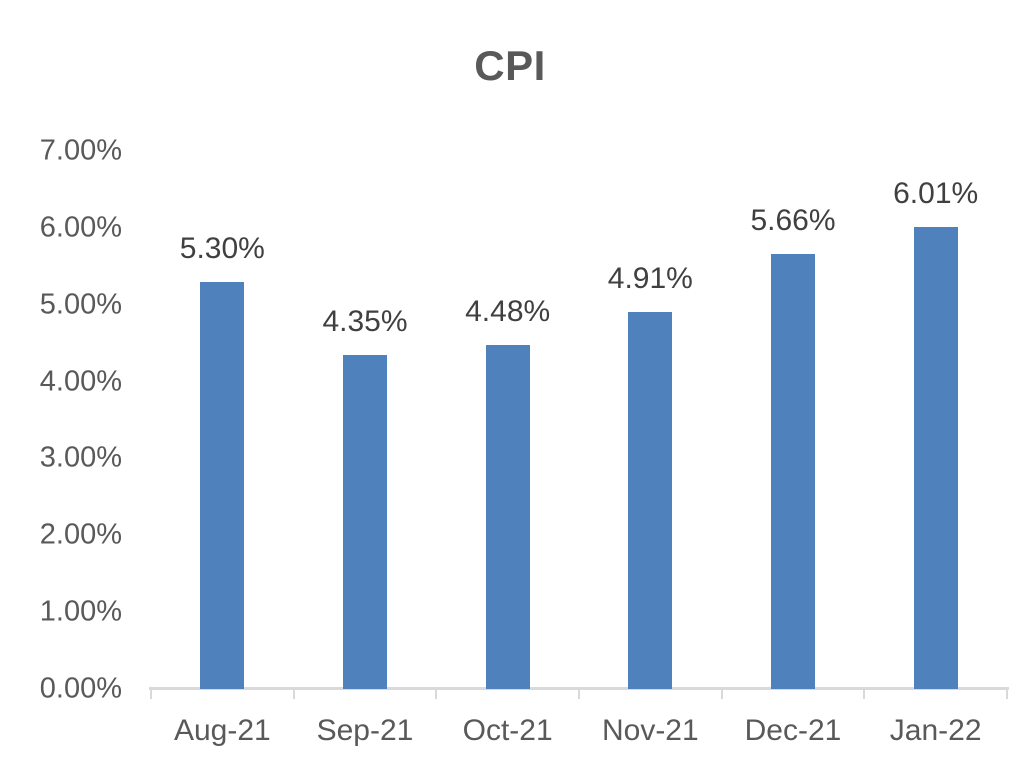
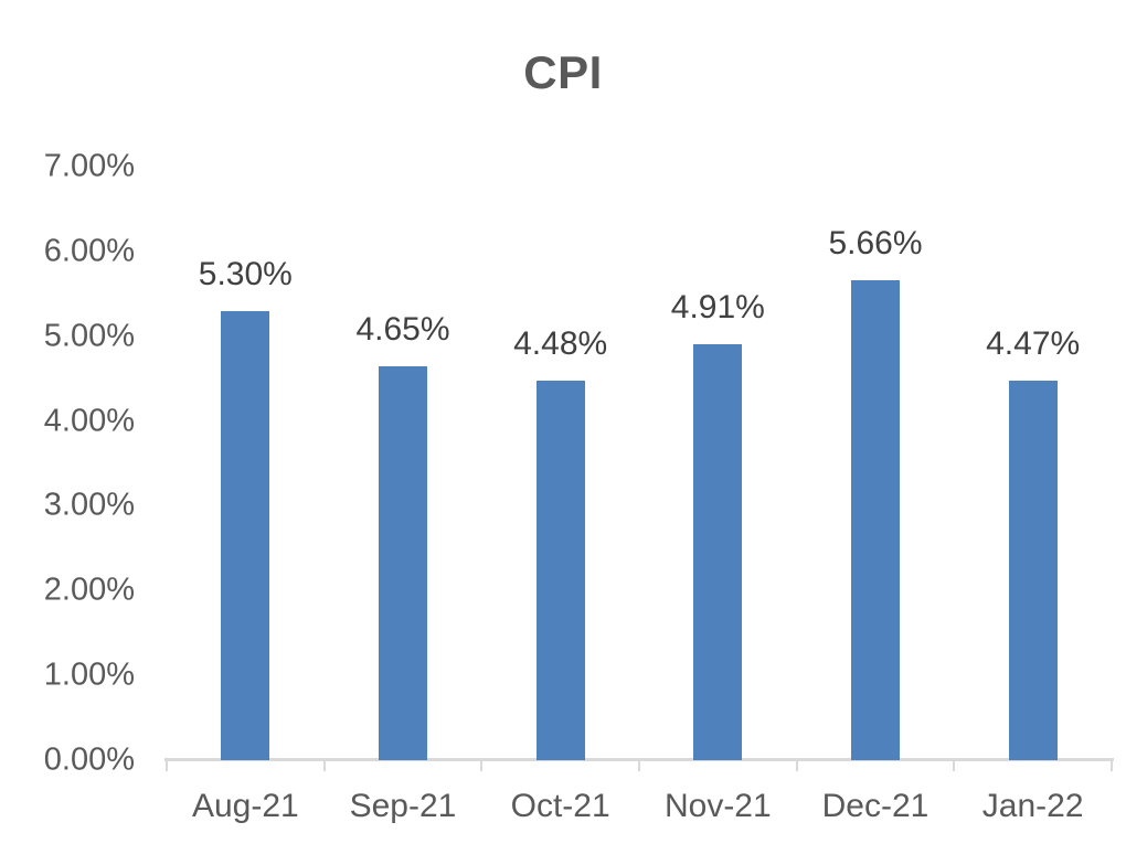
Sep-21: 4.35% -> 4.65%
Jan-22: 6.01% -> 4.47%
